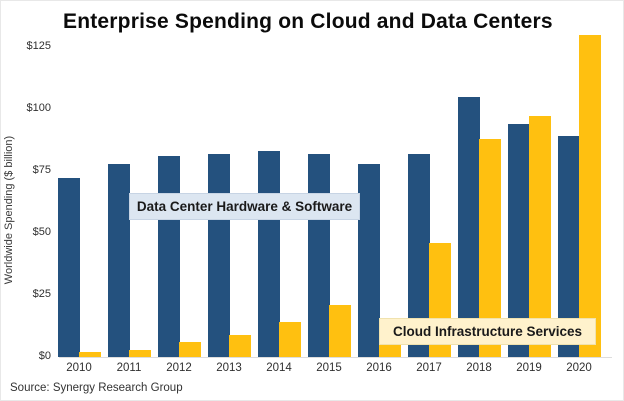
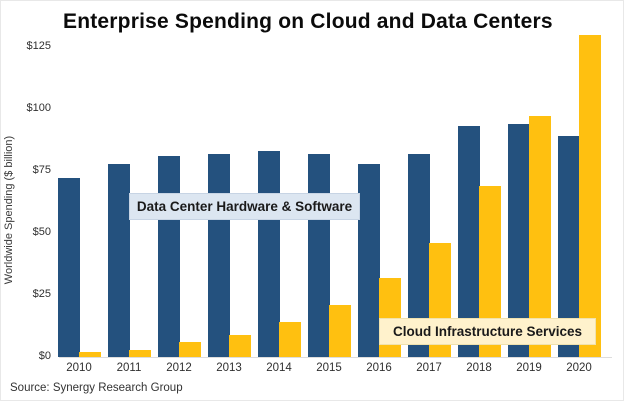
Cloud Infrastructure Services/2016: $14 -> $32
Data Center Hardware & Software/2018: $105 -> $93
Cloud Infrastructure Services/2018: $88 -> $69
